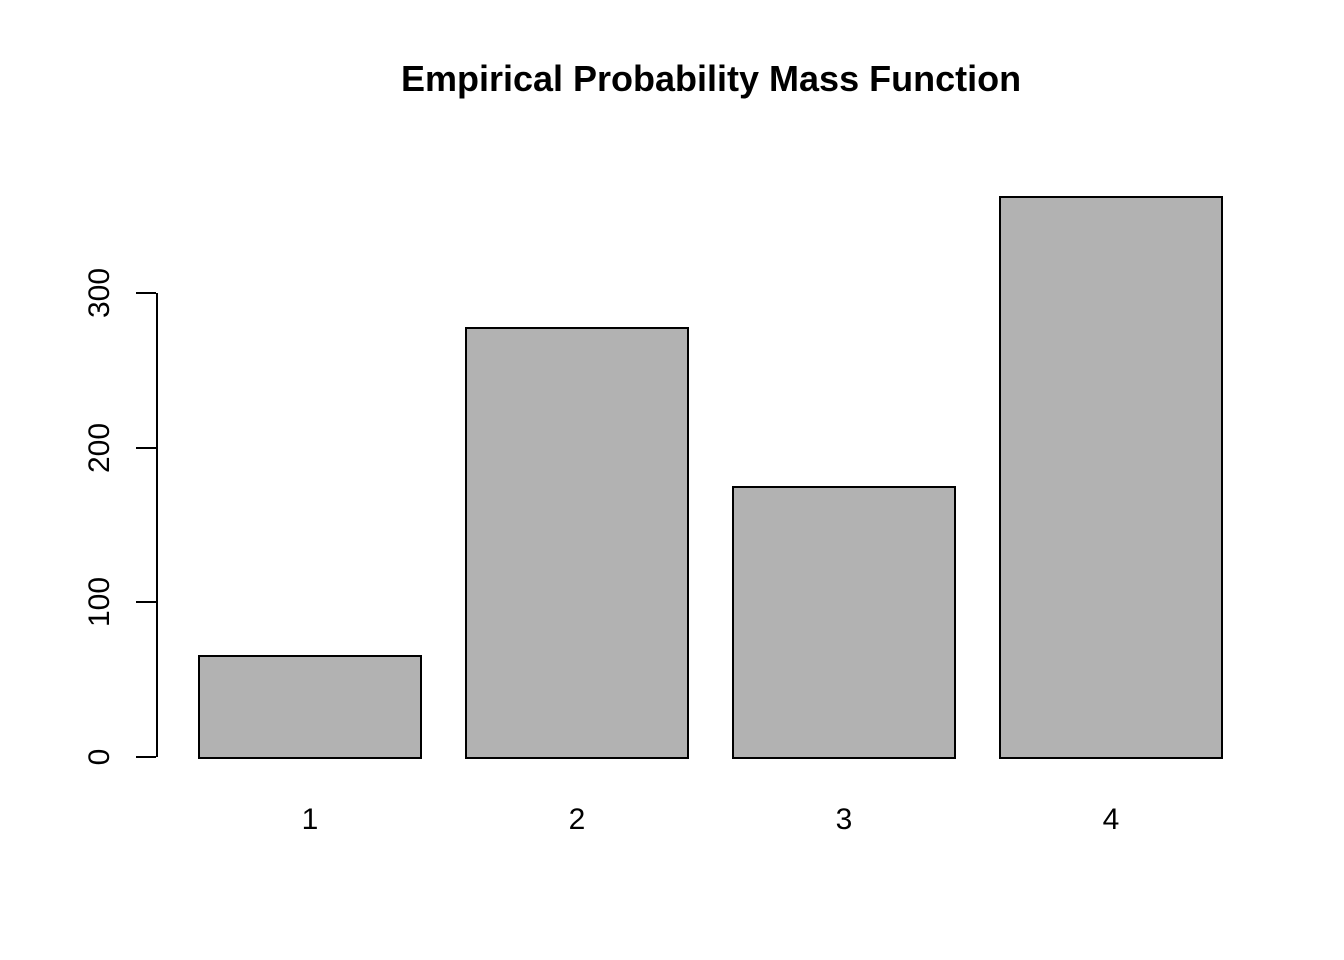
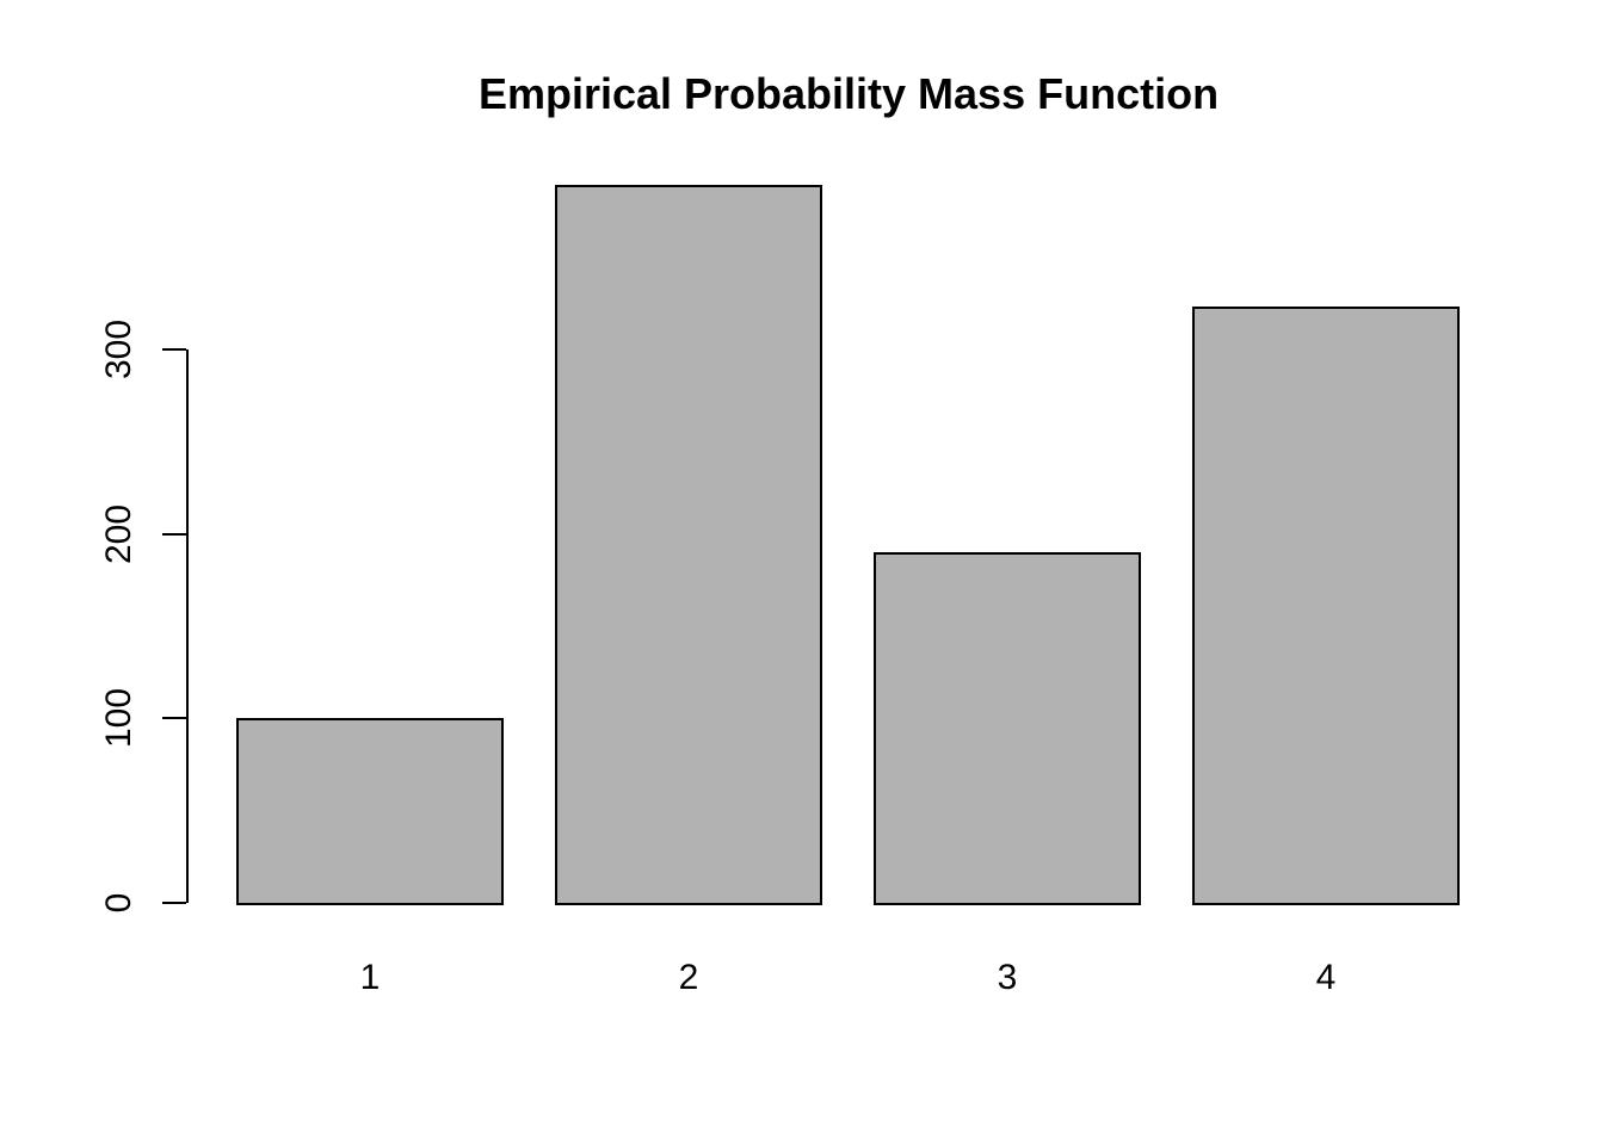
1: 66 -> 100
2: 278 -> 389
3: 175 -> 190
4: 363 -> 323
